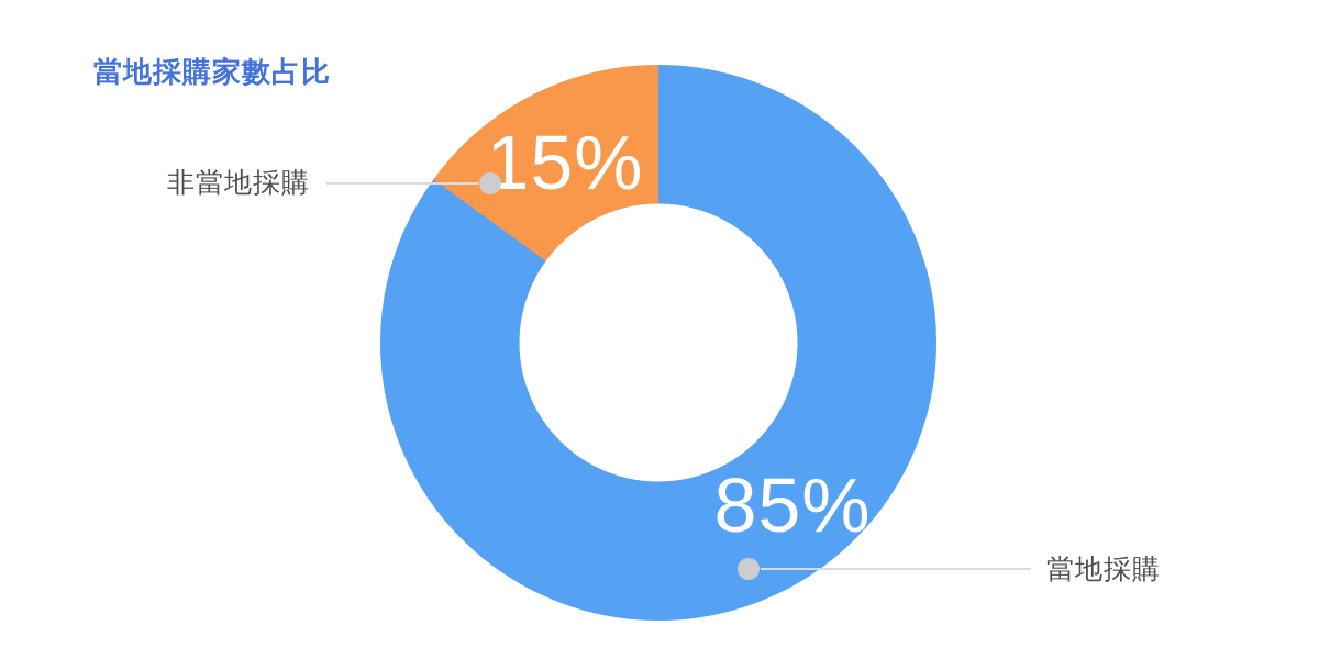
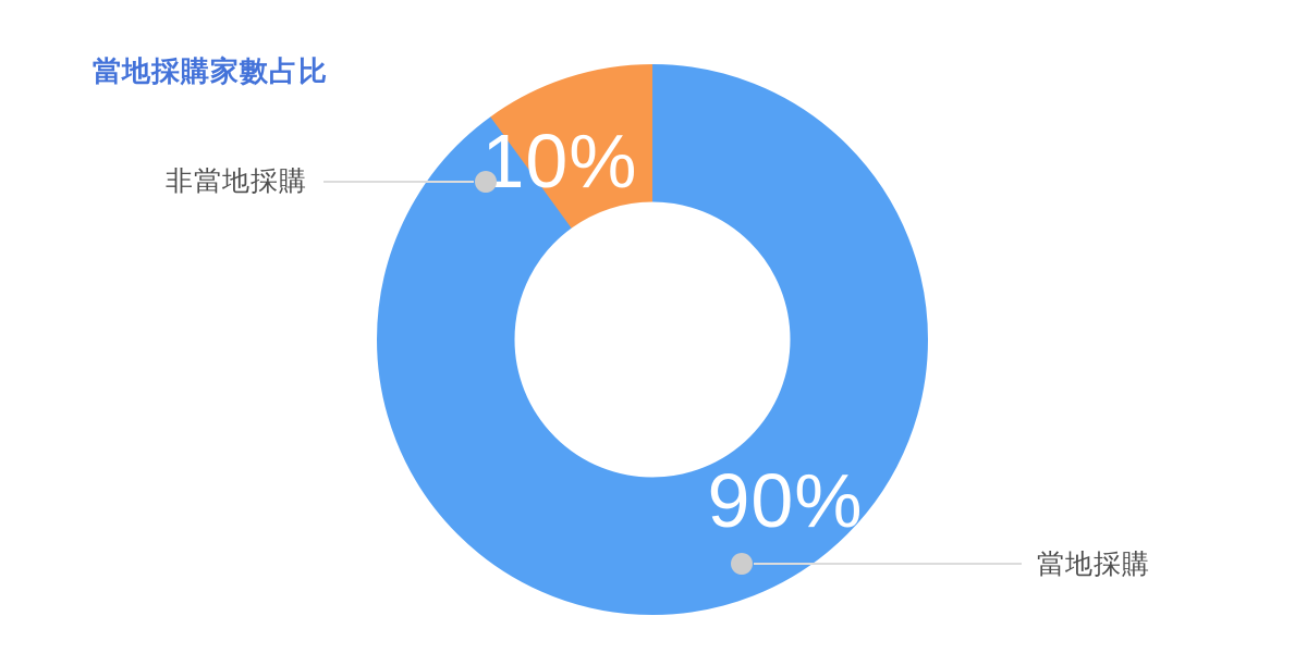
當地採購: 85% -> 90%
非當地採購: 15% -> 10%
